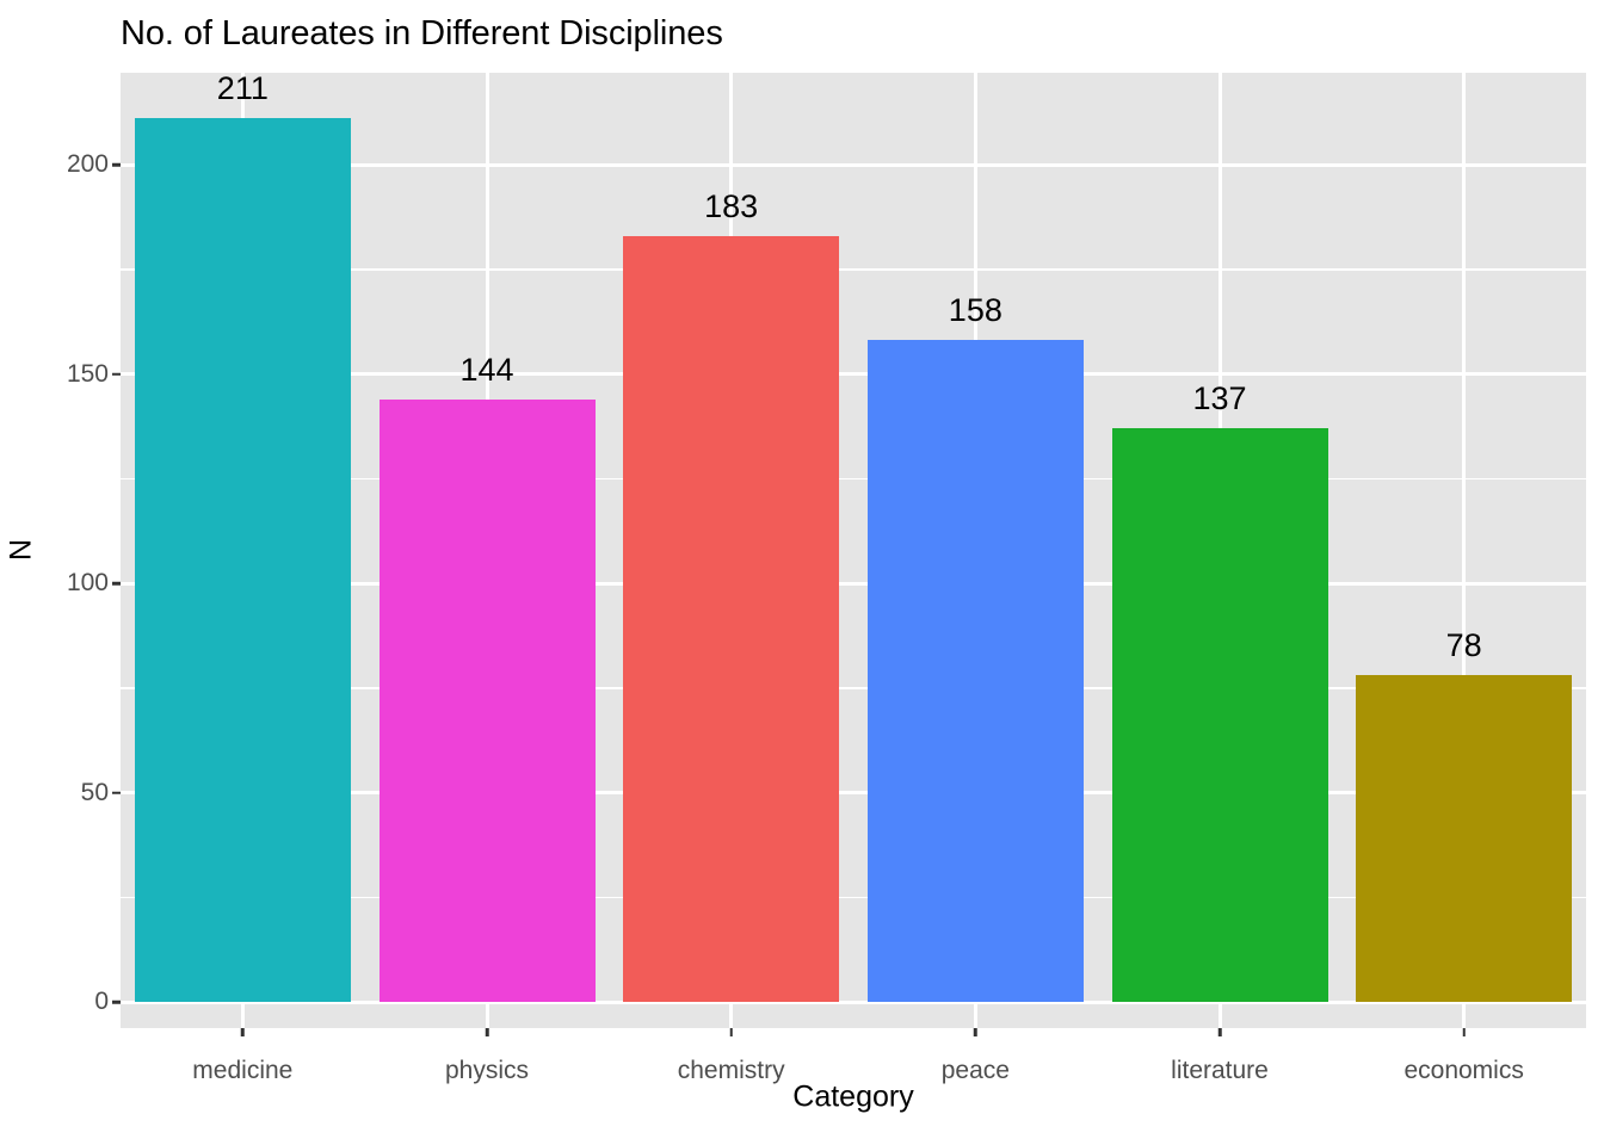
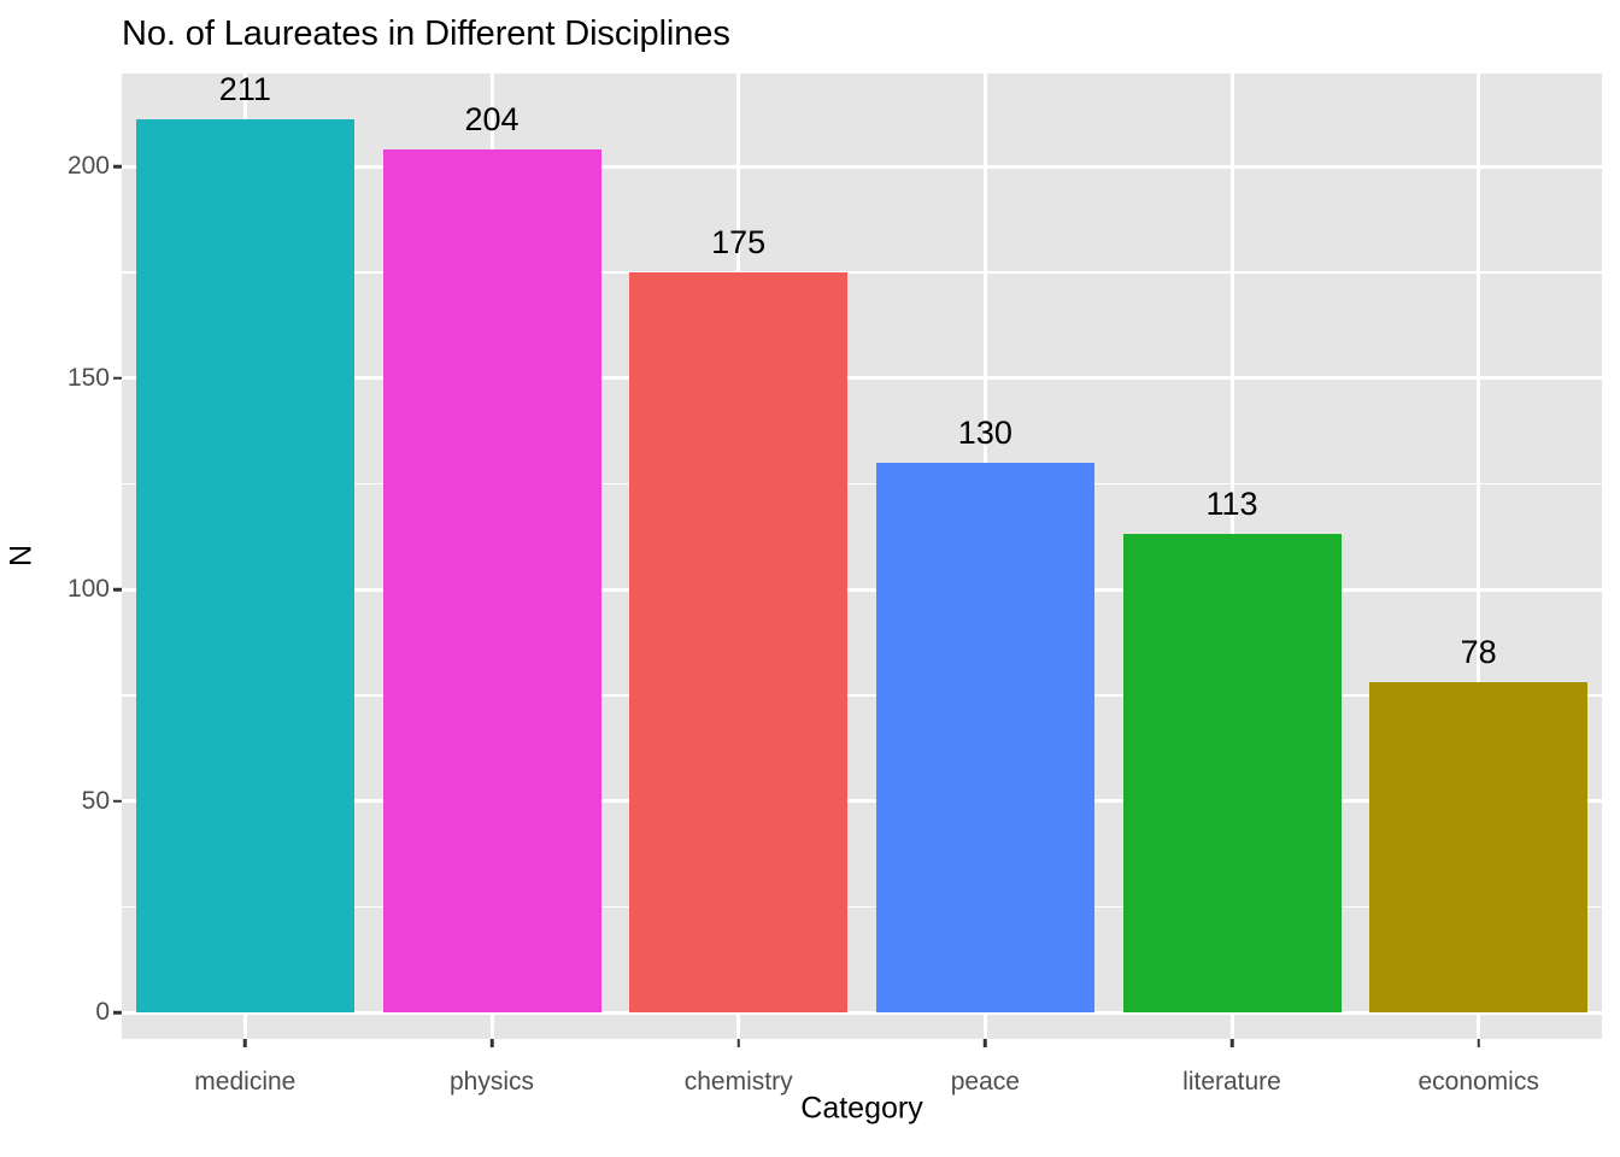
physics: 144 -> 204
chemistry: 183 -> 175
peace: 158 -> 130
literature: 137 -> 113
